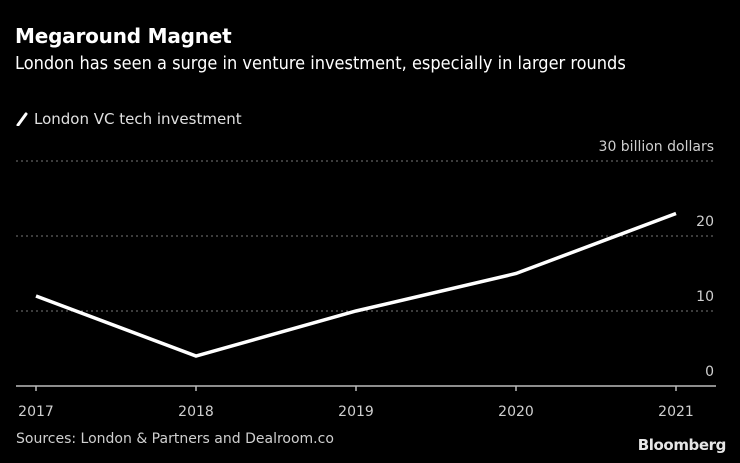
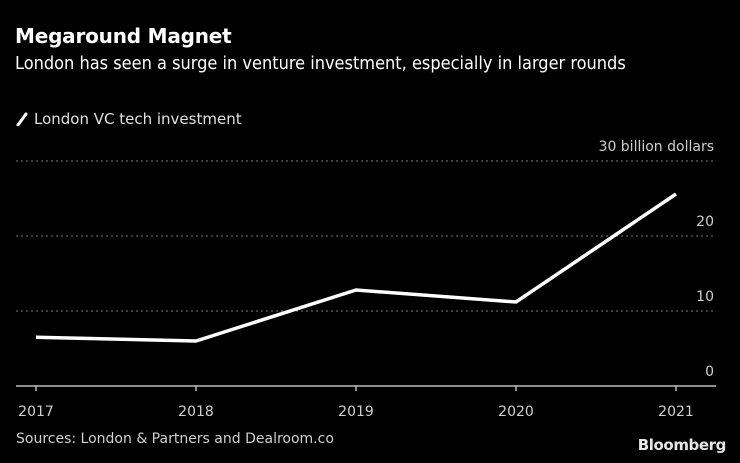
2017: 12 -> 6
2018: 4 -> 6
2019: 10 -> 13
2020: 15 -> 11
2021: 23 -> 26
